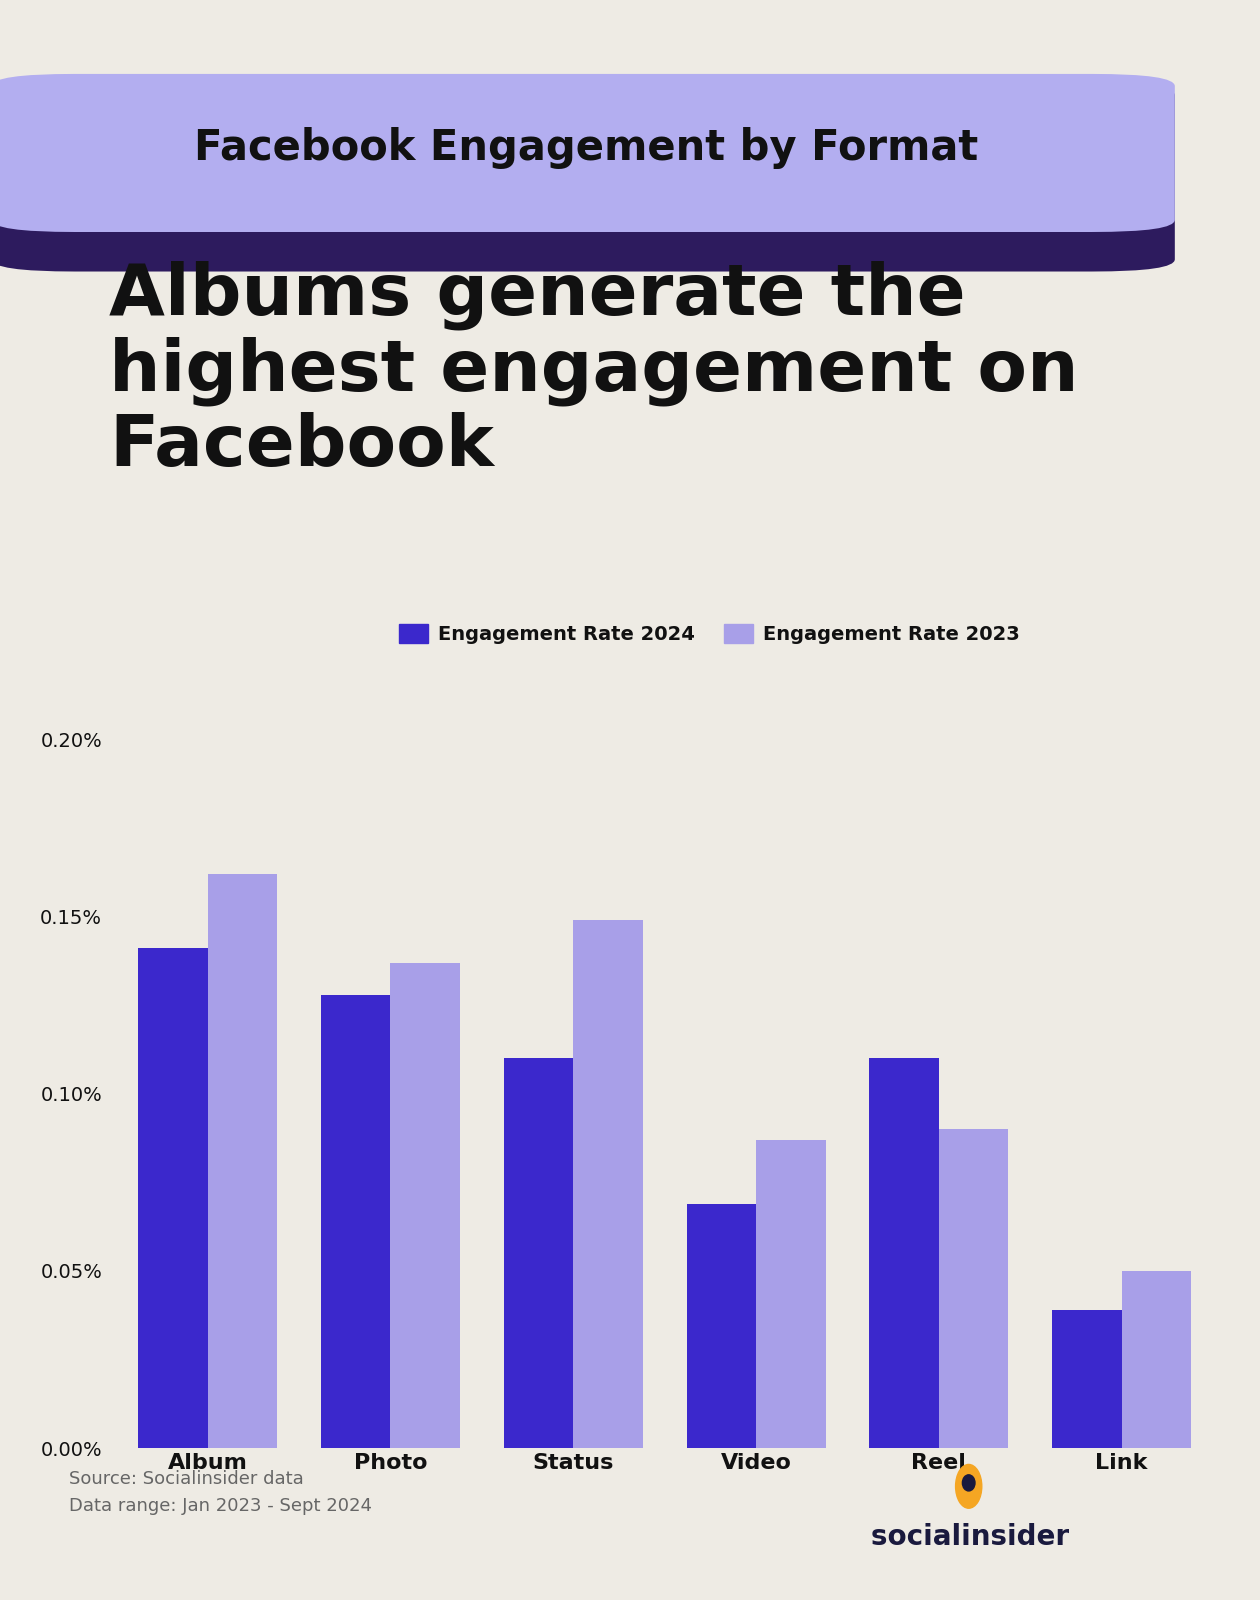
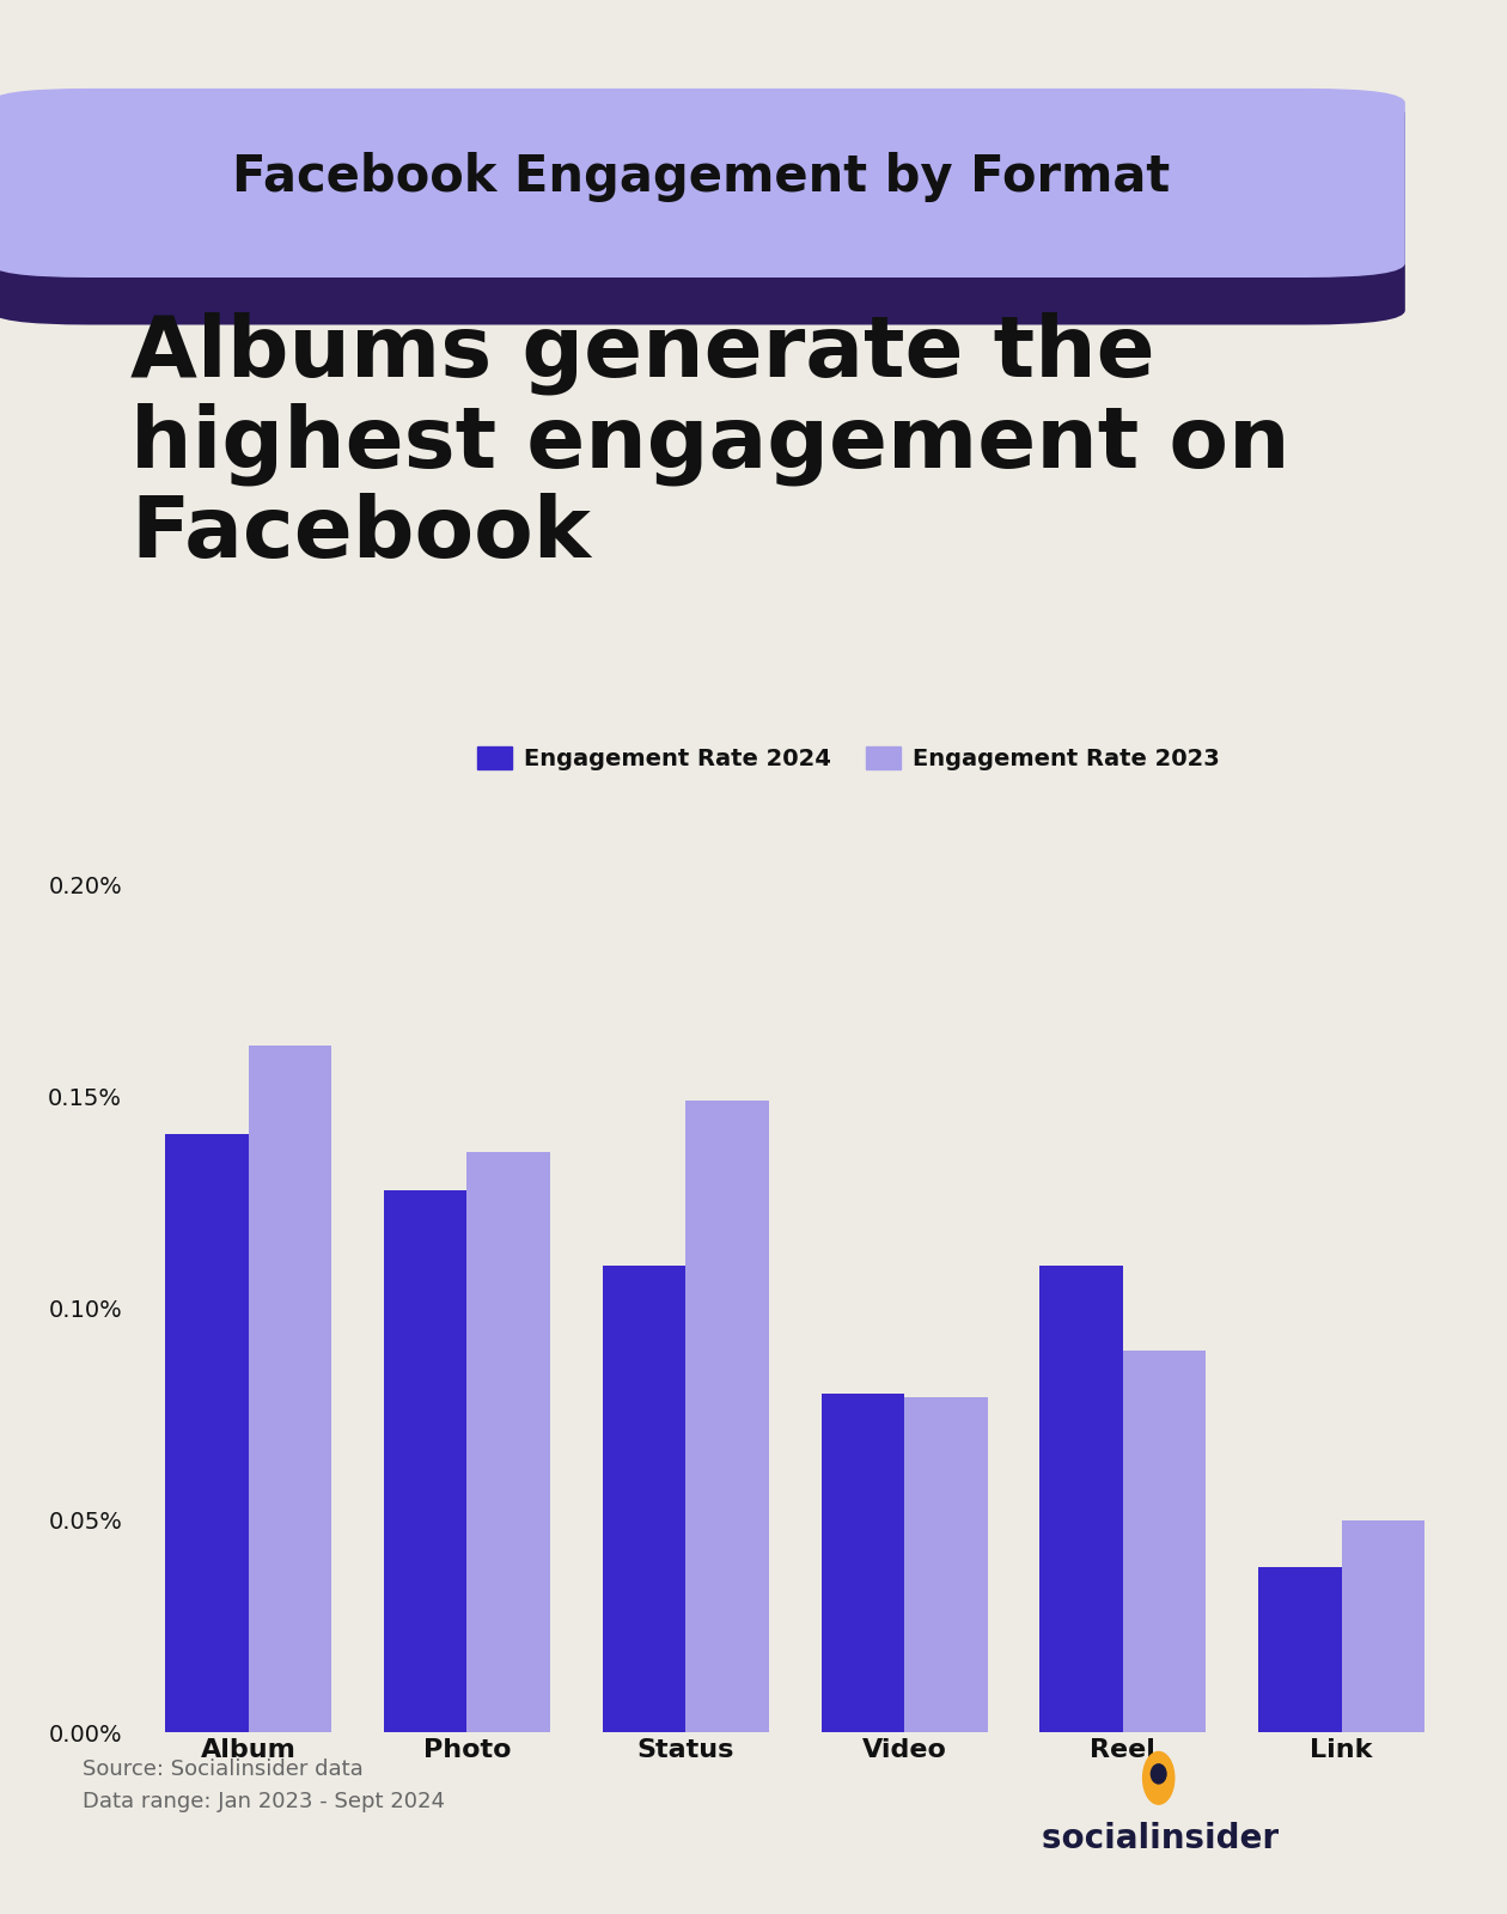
Engagement Rate 2024/Video: 0.069% -> 0.080%
Engagement Rate 2023/Video: 0.087% -> 0.079%
